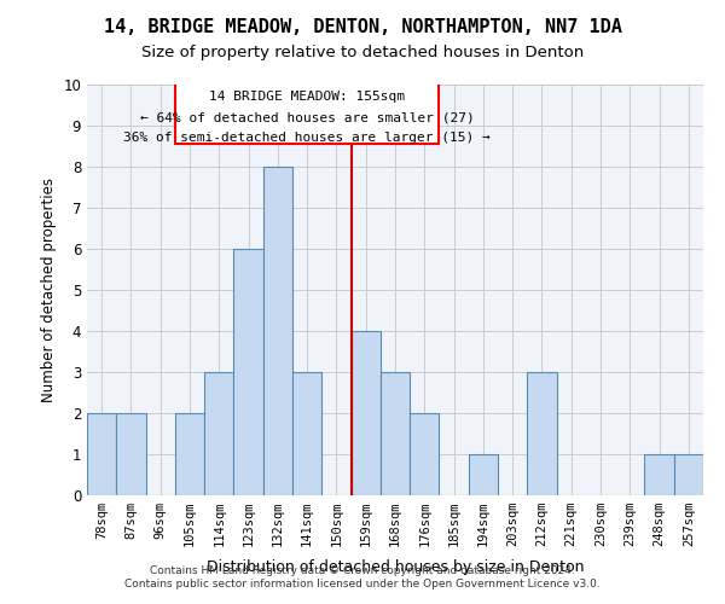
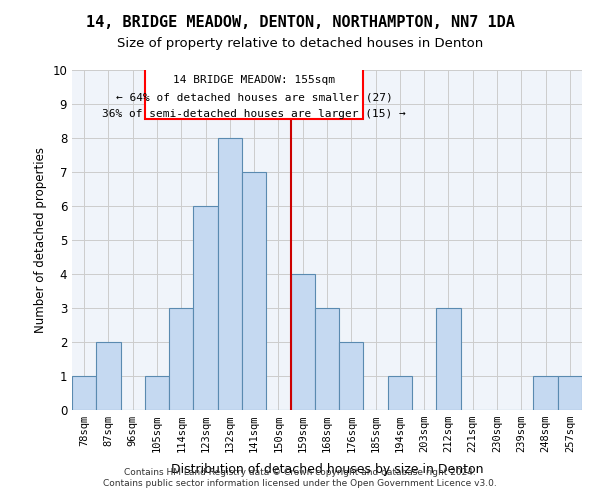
78sqm: 2 -> 1
105sqm: 2 -> 1
141sqm: 3 -> 7
